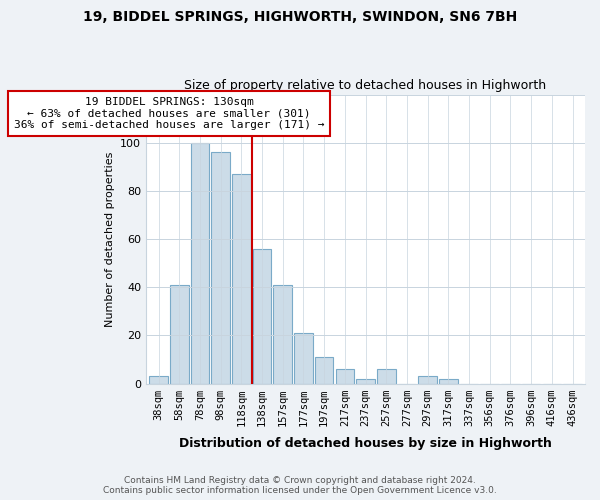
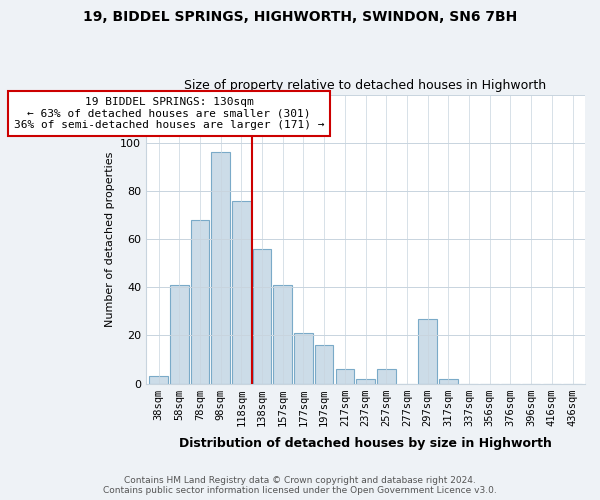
78sqm: 100 -> 68
118sqm: 87 -> 76
197sqm: 11 -> 16
297sqm: 3 -> 27
